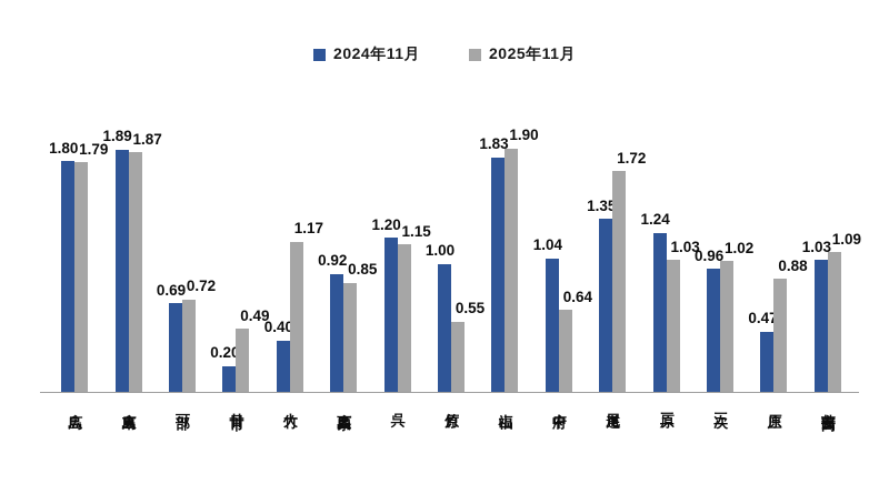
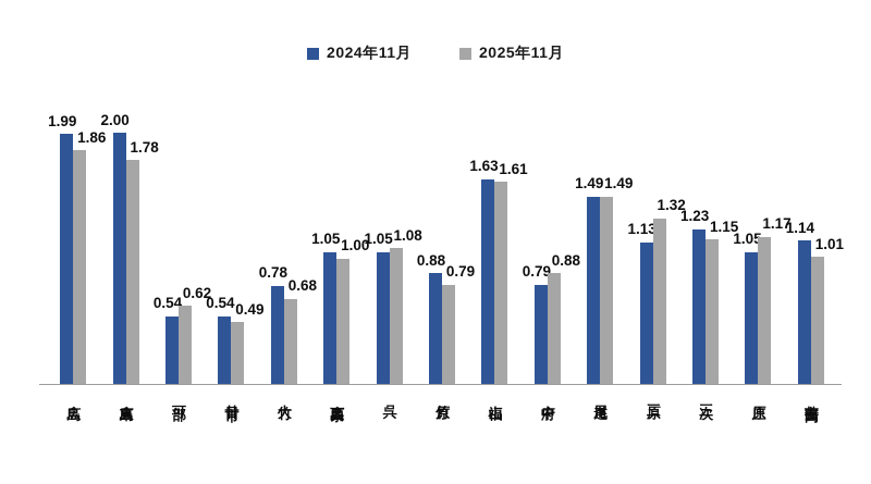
2024年11月/広島: 1.80 -> 1.99
2025年11月/広島: 1.79 -> 1.86
2024年11月/広島東: 1.89 -> 2.00
2025年11月/広島東: 1.87 -> 1.78
2024年11月/可部: 0.69 -> 0.54
2025年11月/可部: 0.72 -> 0.62
2024年11月/廿日市: 0.20 -> 0.54
2024年11月/大竹: 0.40 -> 0.78
2025年11月/大竹: 1.17 -> 0.68
2024年11月/広島西条: 0.92 -> 1.05
2025年11月/広島西条: 0.85 -> 1.00
2024年11月/呉: 1.20 -> 1.05
2025年11月/呉: 1.15 -> 1.08
2024年11月/竹原: 1.00 -> 0.88
2025年11月/竹原: 0.55 -> 0.79
2024年11月/福山: 1.83 -> 1.63
2025年11月/福山: 1.90 -> 1.61
2024年11月/府中: 1.04 -> 0.79
2025年11月/府中: 0.64 -> 0.88
2024年11月/尾道: 1.35 -> 1.49
2025年11月/尾道: 1.72 -> 1.49
2024年11月/三原: 1.24 -> 1.13
2025年11月/三原: 1.03 -> 1.32
2024年11月/三次: 0.96 -> 1.23
2025年11月/三次: 1.02 -> 1.15
2024年11月/庄原: 0.47 -> 1.05
2025年11月/庄原: 0.88 -> 1.17
2024年11月/安芸高田: 1.03 -> 1.14
2025年11月/安芸高田: 1.09 -> 1.01
